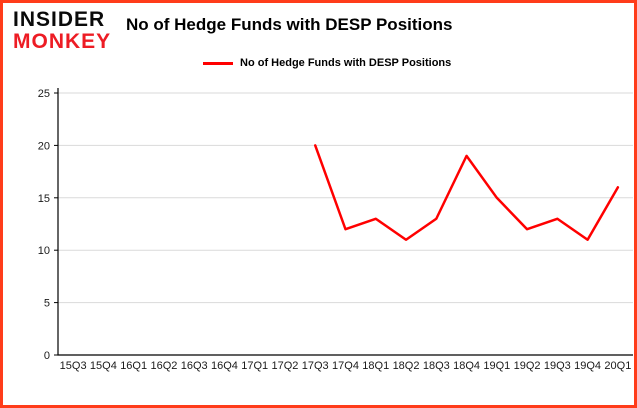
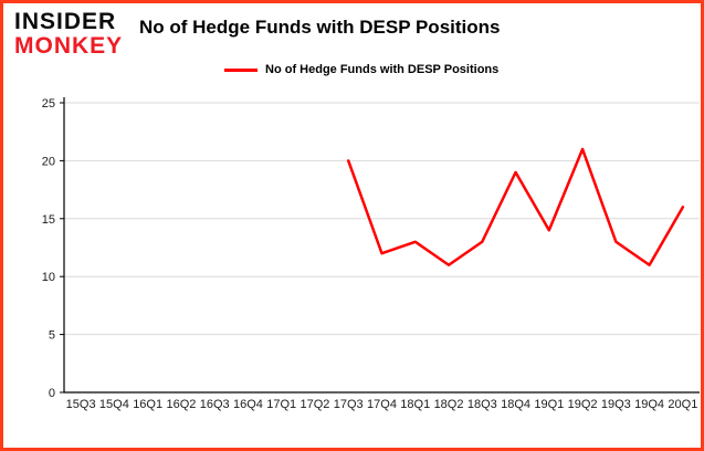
19Q1: 15 -> 14
19Q2: 12 -> 21
